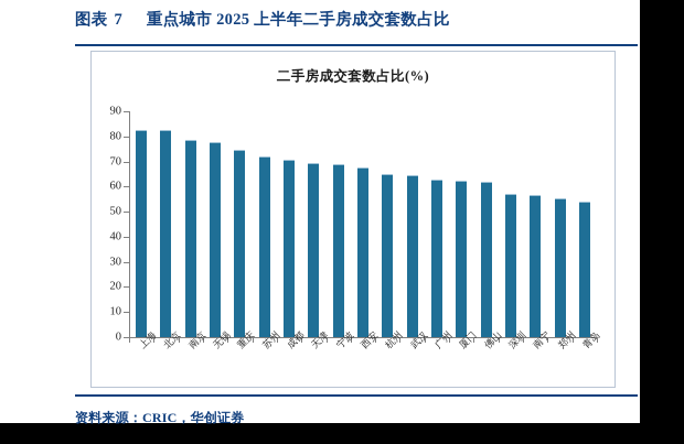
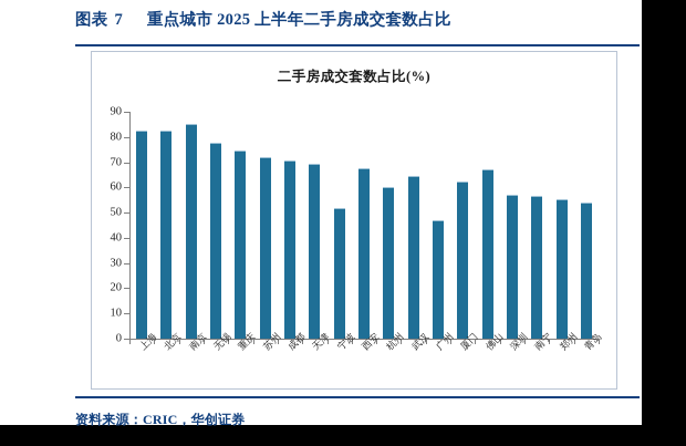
南京: 78 -> 85
宁波: 69 -> 52
杭州: 65 -> 60
广州: 63 -> 47
佛山: 62 -> 67
